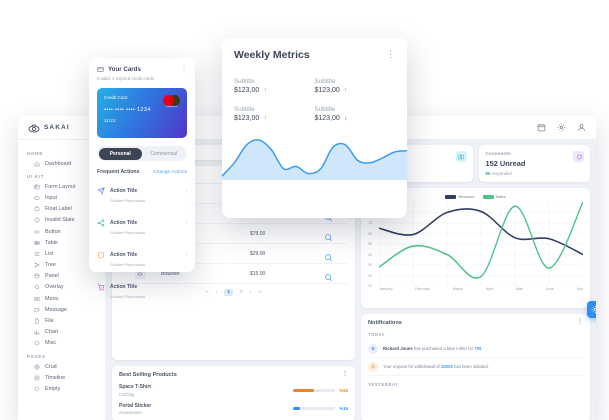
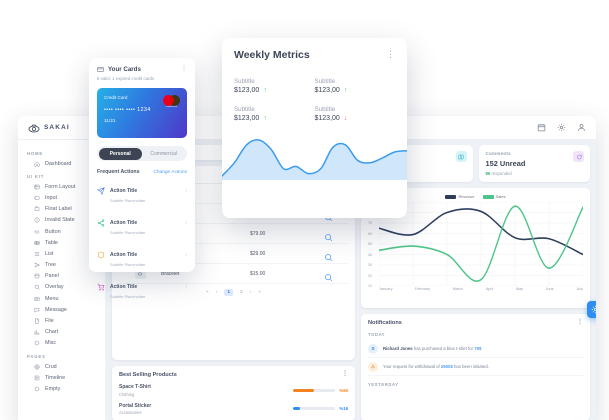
Sales/January: 28 -> 44
Sales/April: 19 -> 16
Sales/July: 90 -> 85
